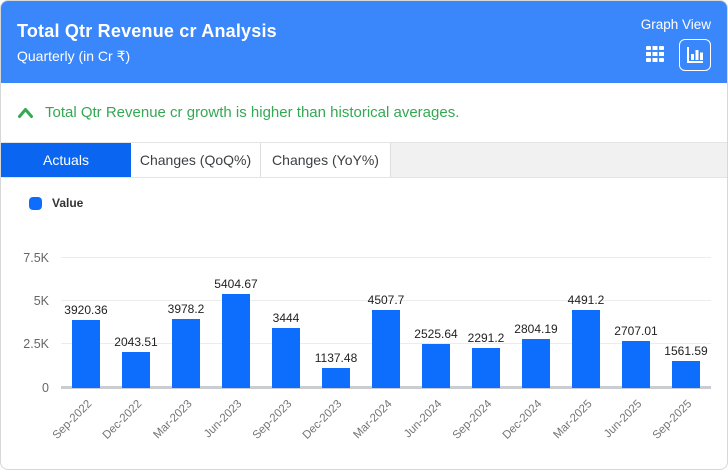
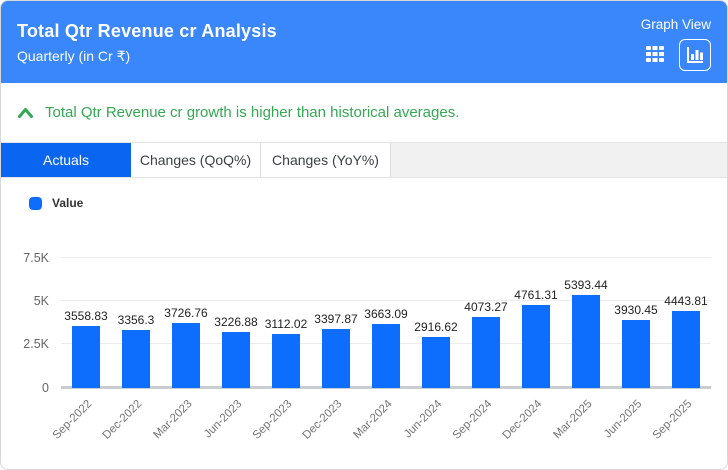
Sep-2022: 3920.36 -> 3558.83
Dec-2022: 2043.51 -> 3356.3
Mar-2023: 3978.2 -> 3726.76
Jun-2023: 5404.67 -> 3226.88
Sep-2023: 3444 -> 3112.02
Dec-2023: 1137.48 -> 3397.87
Mar-2024: 4507.7 -> 3663.09
Jun-2024: 2525.64 -> 2916.62
Sep-2024: 2291.2 -> 4073.27
Dec-2024: 2804.19 -> 4761.31
Mar-2025: 4491.2 -> 5393.44
Jun-2025: 2707.01 -> 3930.45
Sep-2025: 1561.59 -> 4443.81
